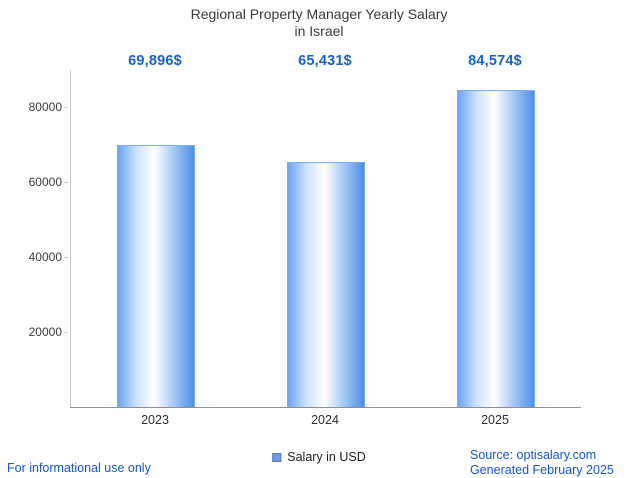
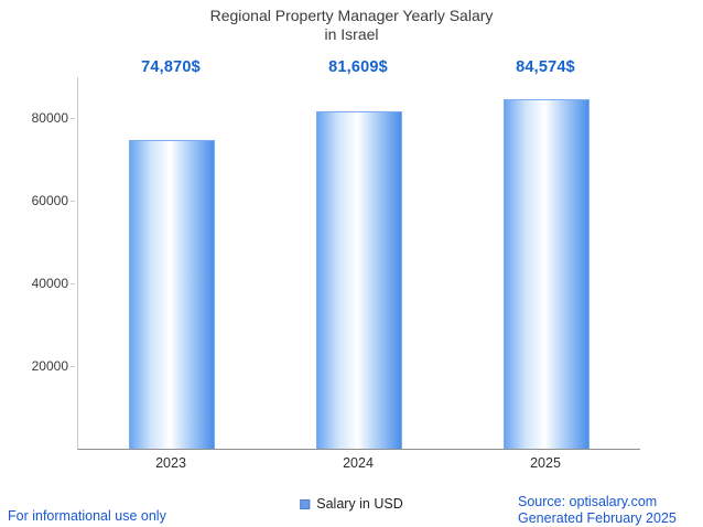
2023: 69,896 -> 74,870
2024: 65,431 -> 81,609
